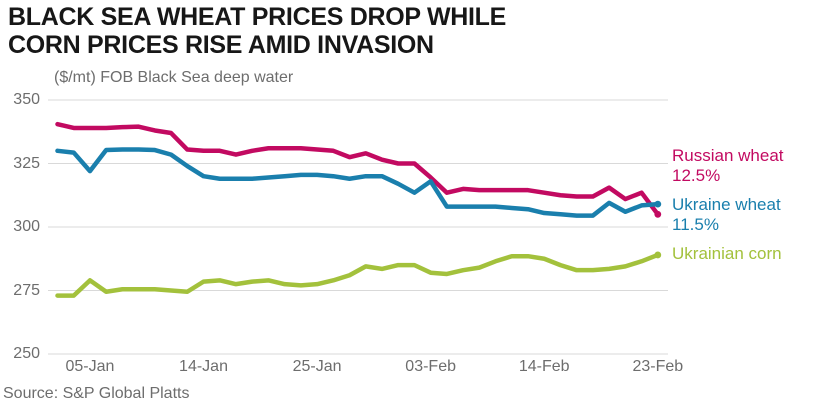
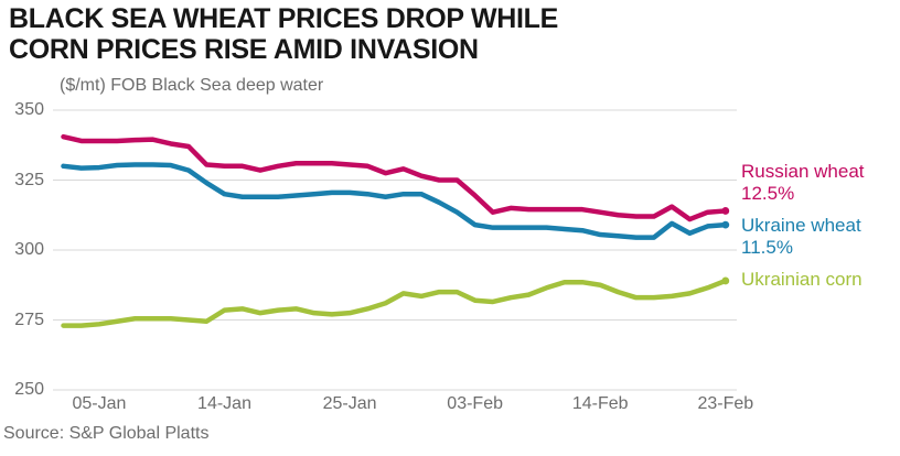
Ukraine wheat/05-Jan: 322 -> 330
Ukrainian corn/05-Jan: 279 -> 274
Ukraine wheat/03-Feb: 318 -> 309
Russian wheat/23-Feb: 305 -> 314
